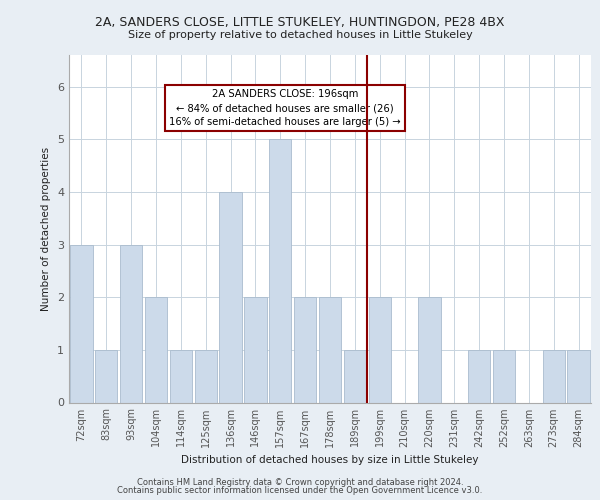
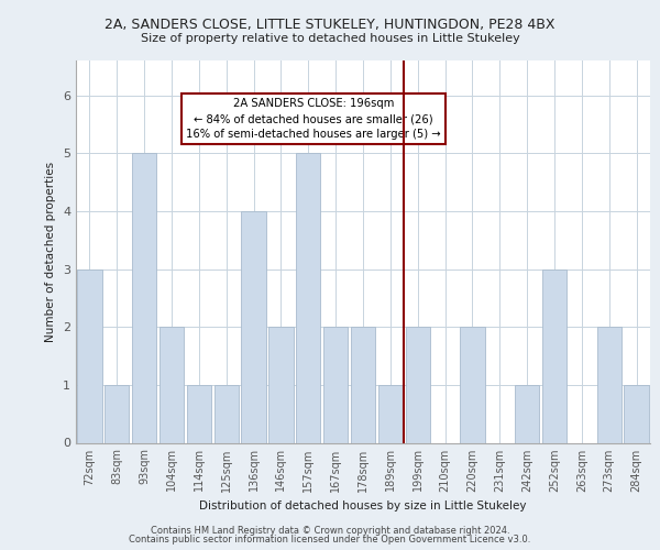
93sqm: 3 -> 5
252sqm: 1 -> 3
273sqm: 1 -> 2
